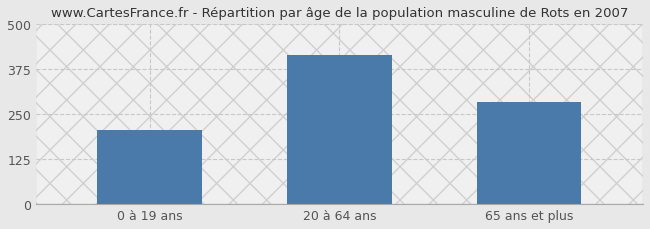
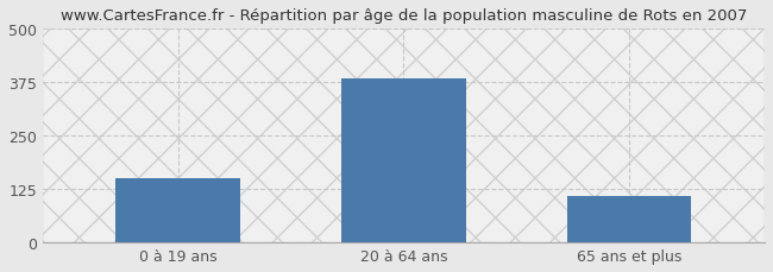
0 à 19 ans: 205 -> 150
20 à 64 ans: 415 -> 385
65 ans et plus: 285 -> 110
